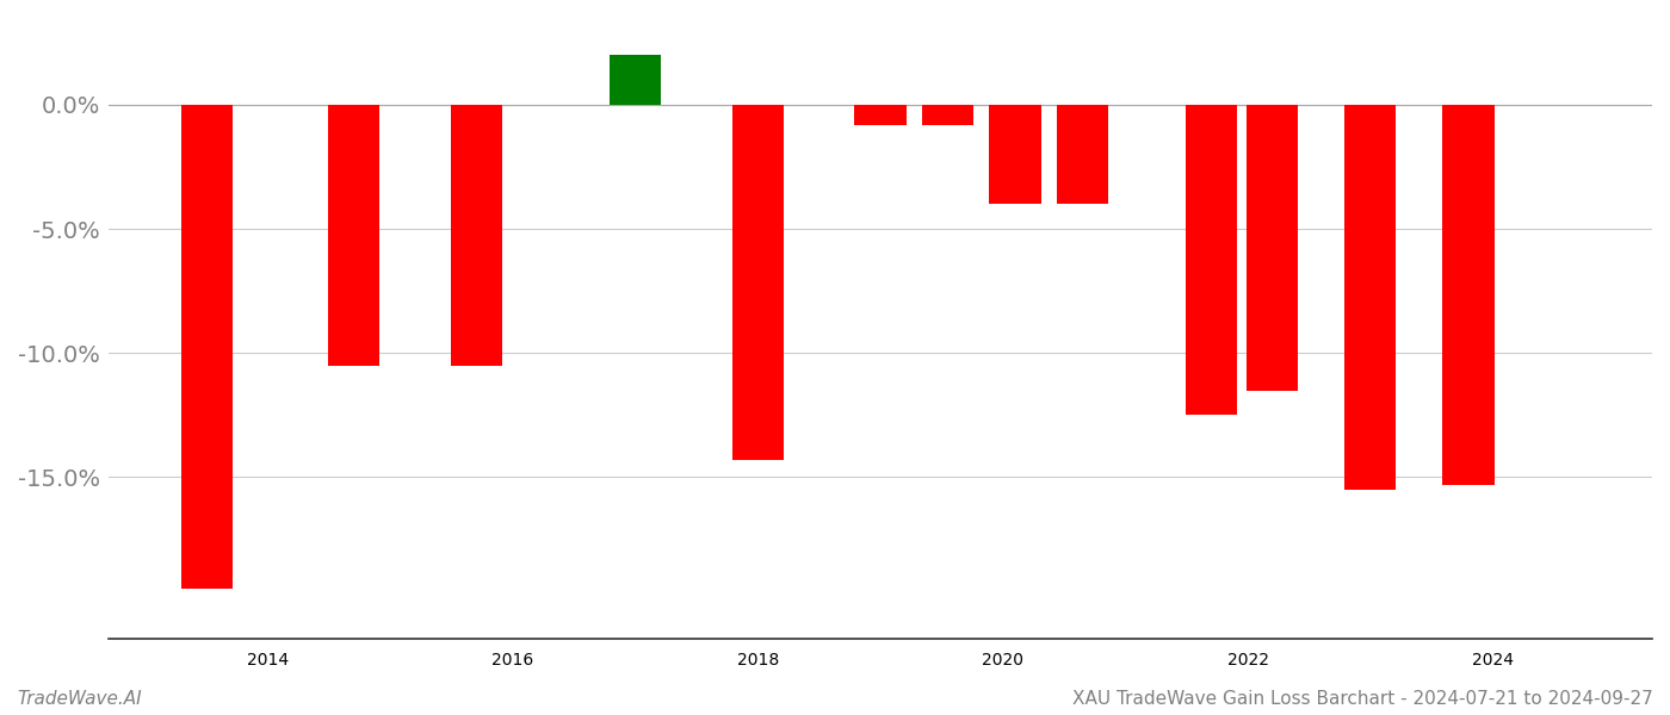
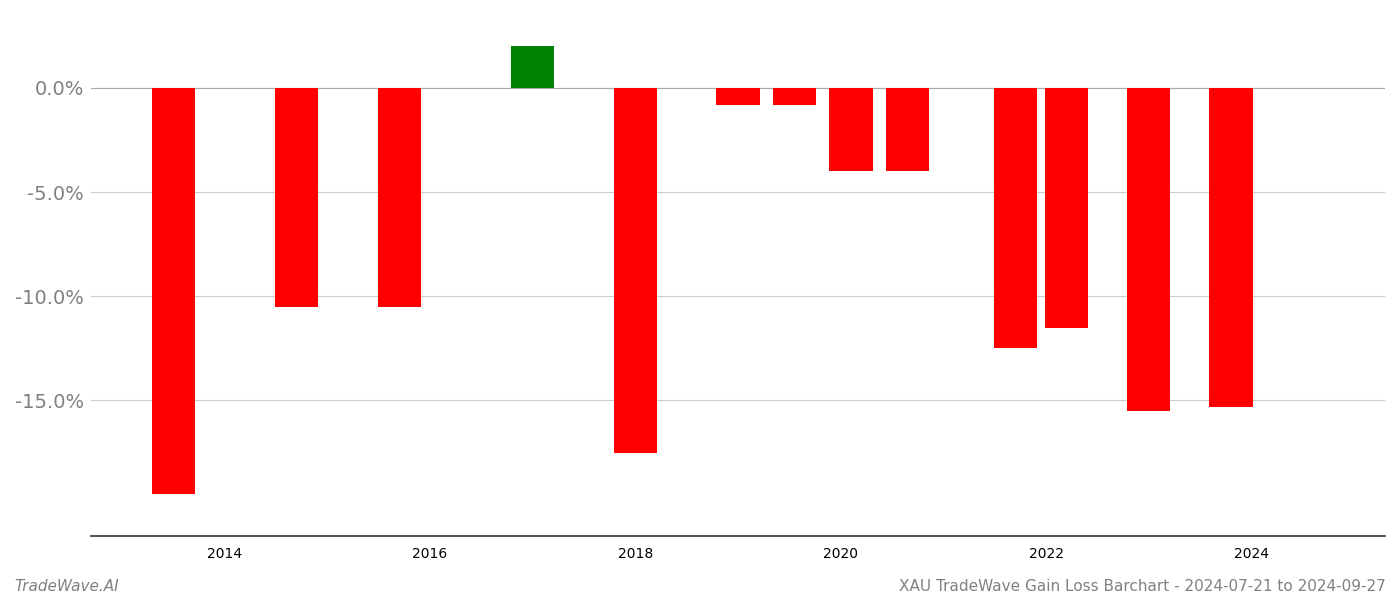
2018: -14.3% -> -17.5%
